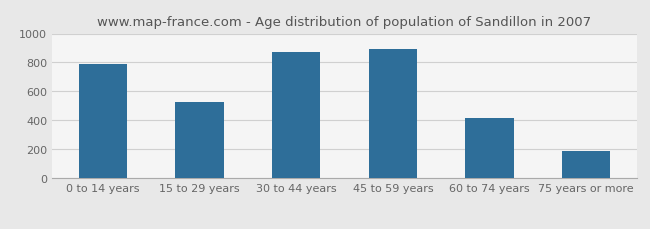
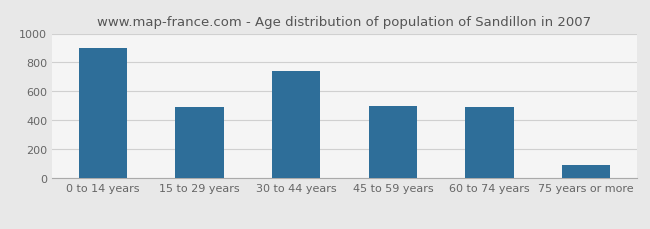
0 to 14 years: 790 -> 900
15 to 29 years: 530 -> 490
30 to 44 years: 870 -> 740
45 to 59 years: 900 -> 500
60 to 74 years: 420 -> 490
75 years or more: 190 -> 90
